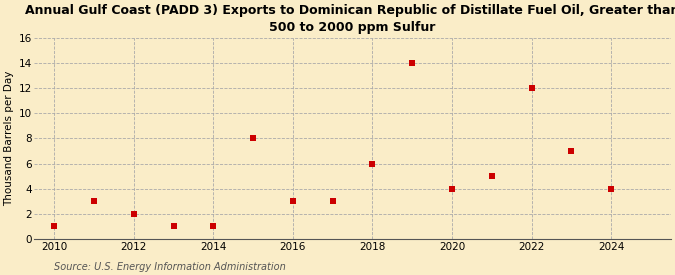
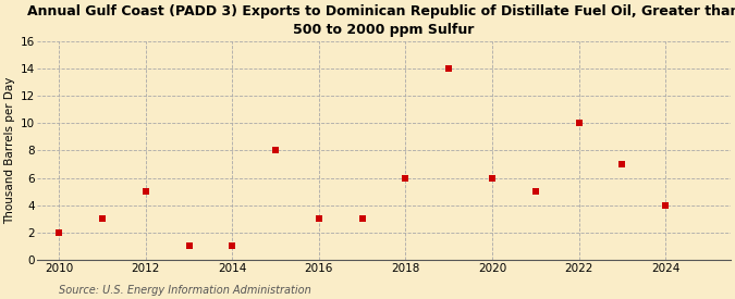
2010: 1 -> 2
2012: 2 -> 5
2020: 4 -> 6
2022: 12 -> 10
